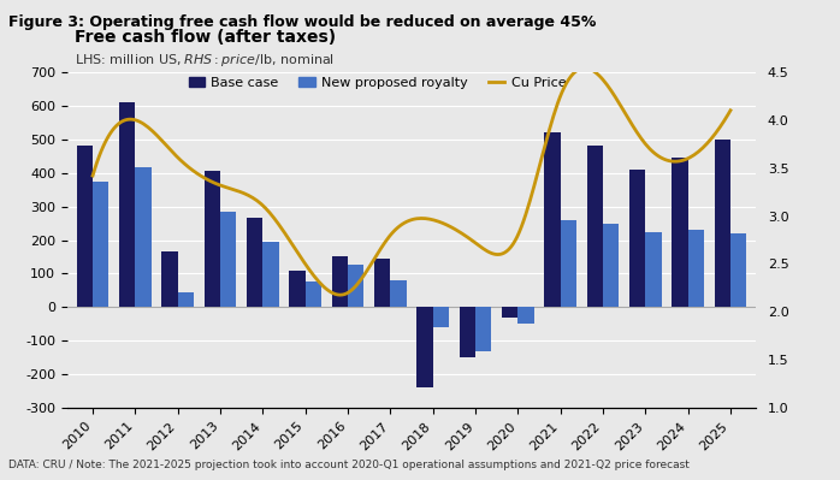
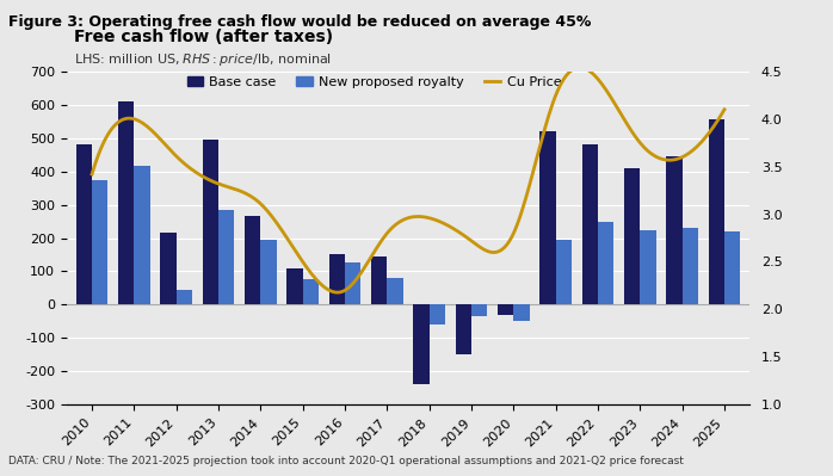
Base case/2012: 165 -> 215
Base case/2013: 405 -> 495
New proposed royalty/2019: -130 -> -35
New proposed royalty/2021: 260 -> 195
Base case/2025: 500 -> 555
